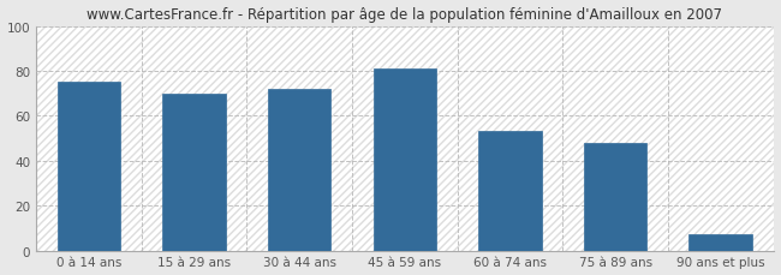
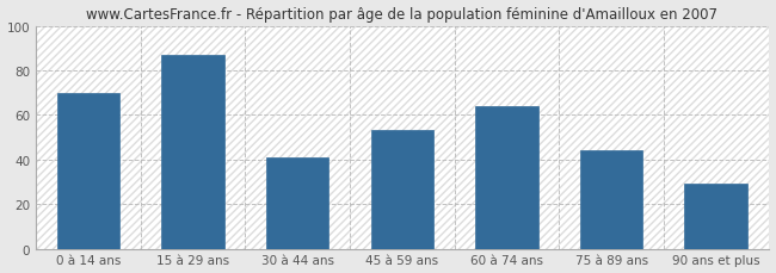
0 à 14 ans: 75 -> 70
15 à 29 ans: 70 -> 87
30 à 44 ans: 72 -> 41
45 à 59 ans: 81 -> 53
60 à 74 ans: 53 -> 64
75 à 89 ans: 48 -> 44
90 ans et plus: 7 -> 29
